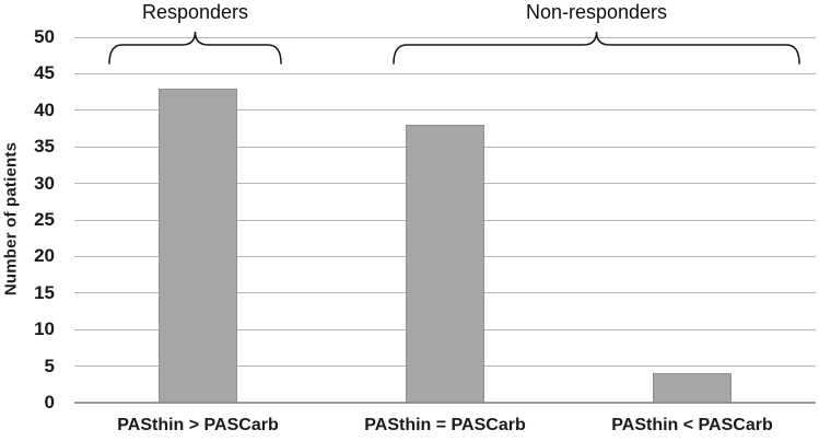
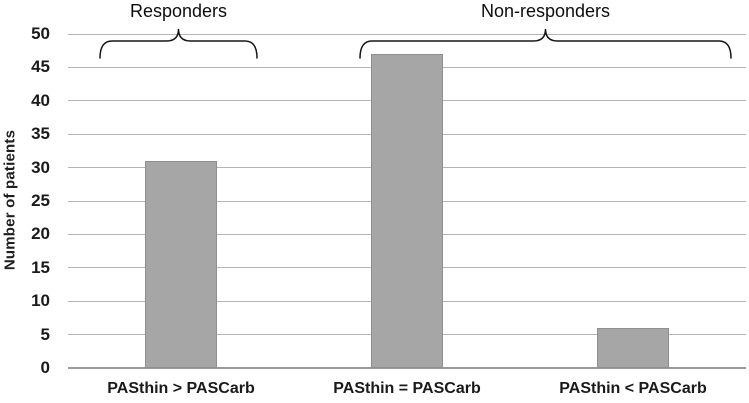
PASthin > PASCarb: 43 -> 31
PASthin = PASCarb: 38 -> 47
PASthin < PASCarb: 4 -> 6
